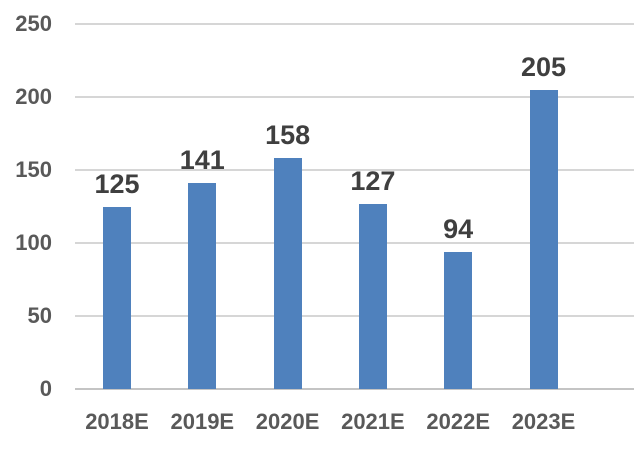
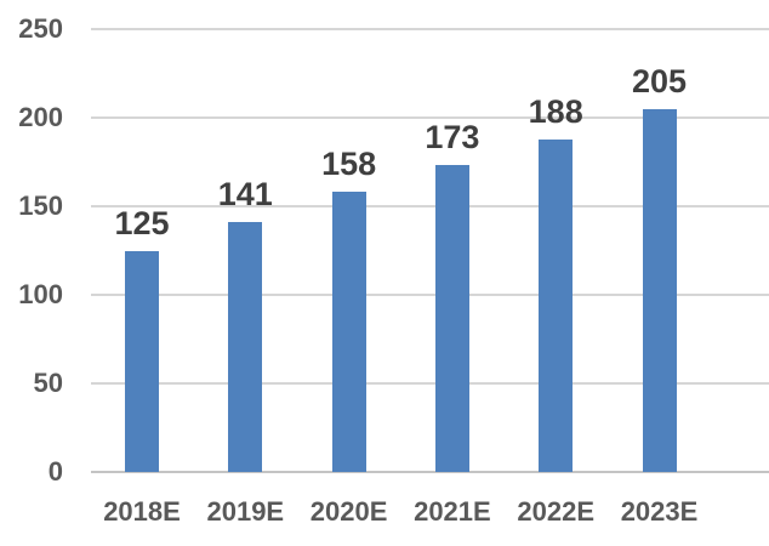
2021E: 127 -> 173
2022E: 94 -> 188
